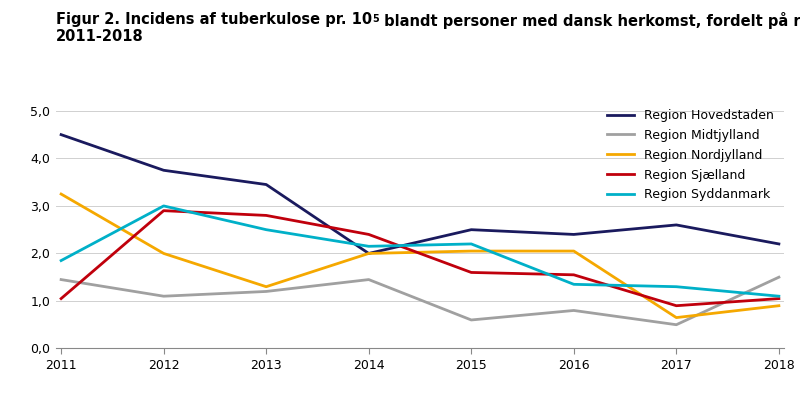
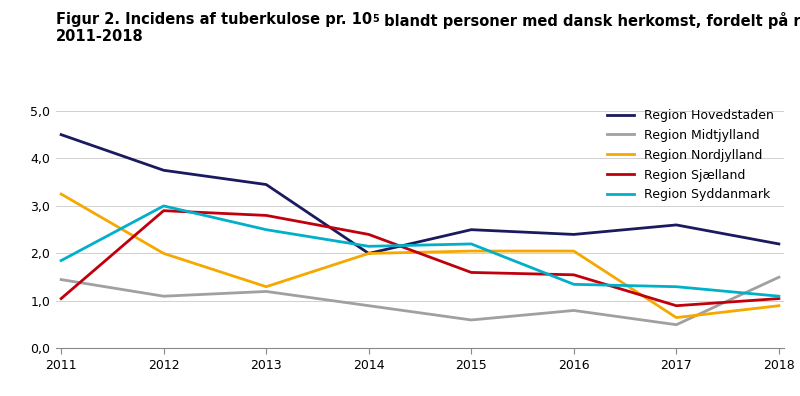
Region Midtjylland/2014: 1,45 -> 0,90
